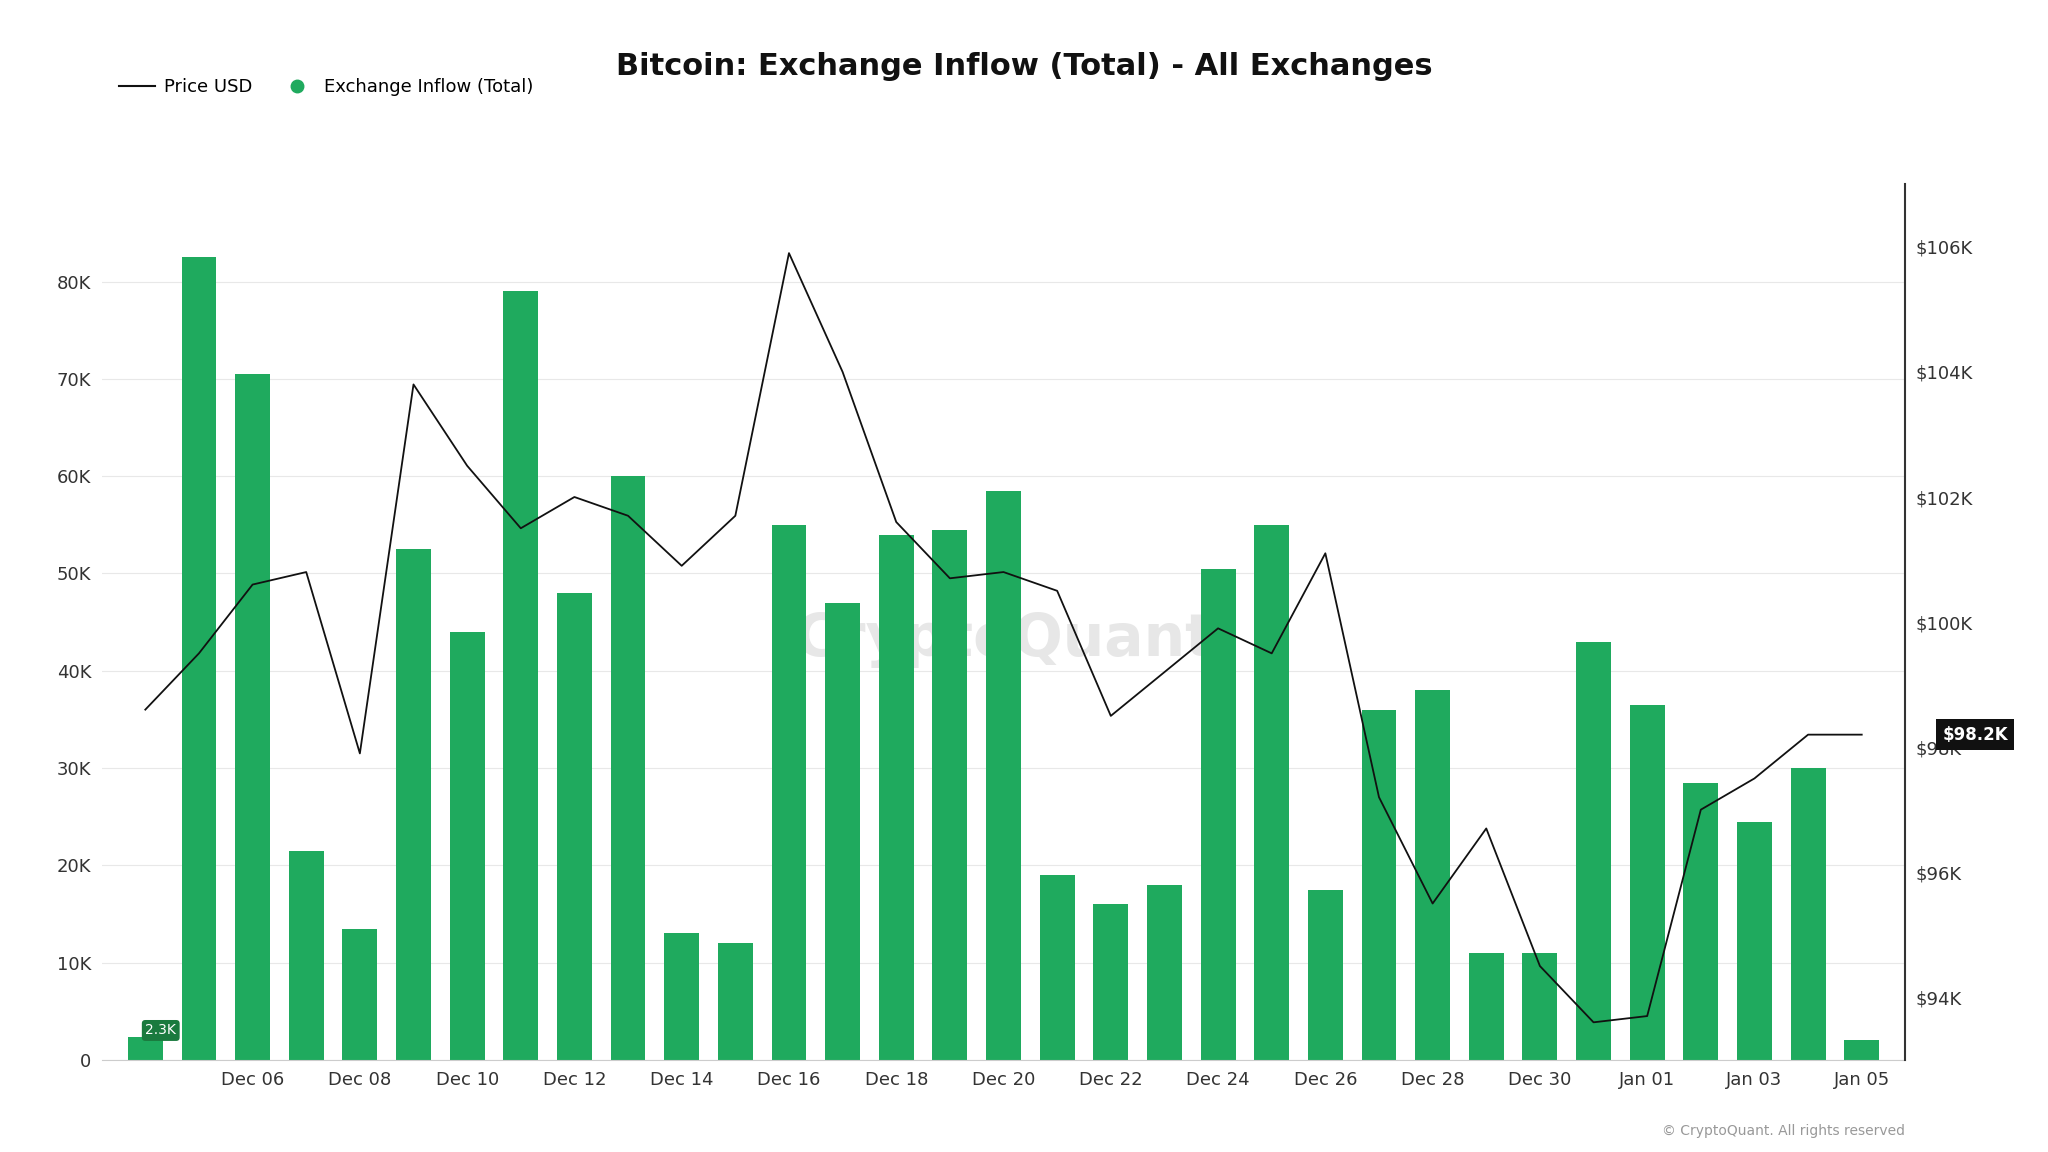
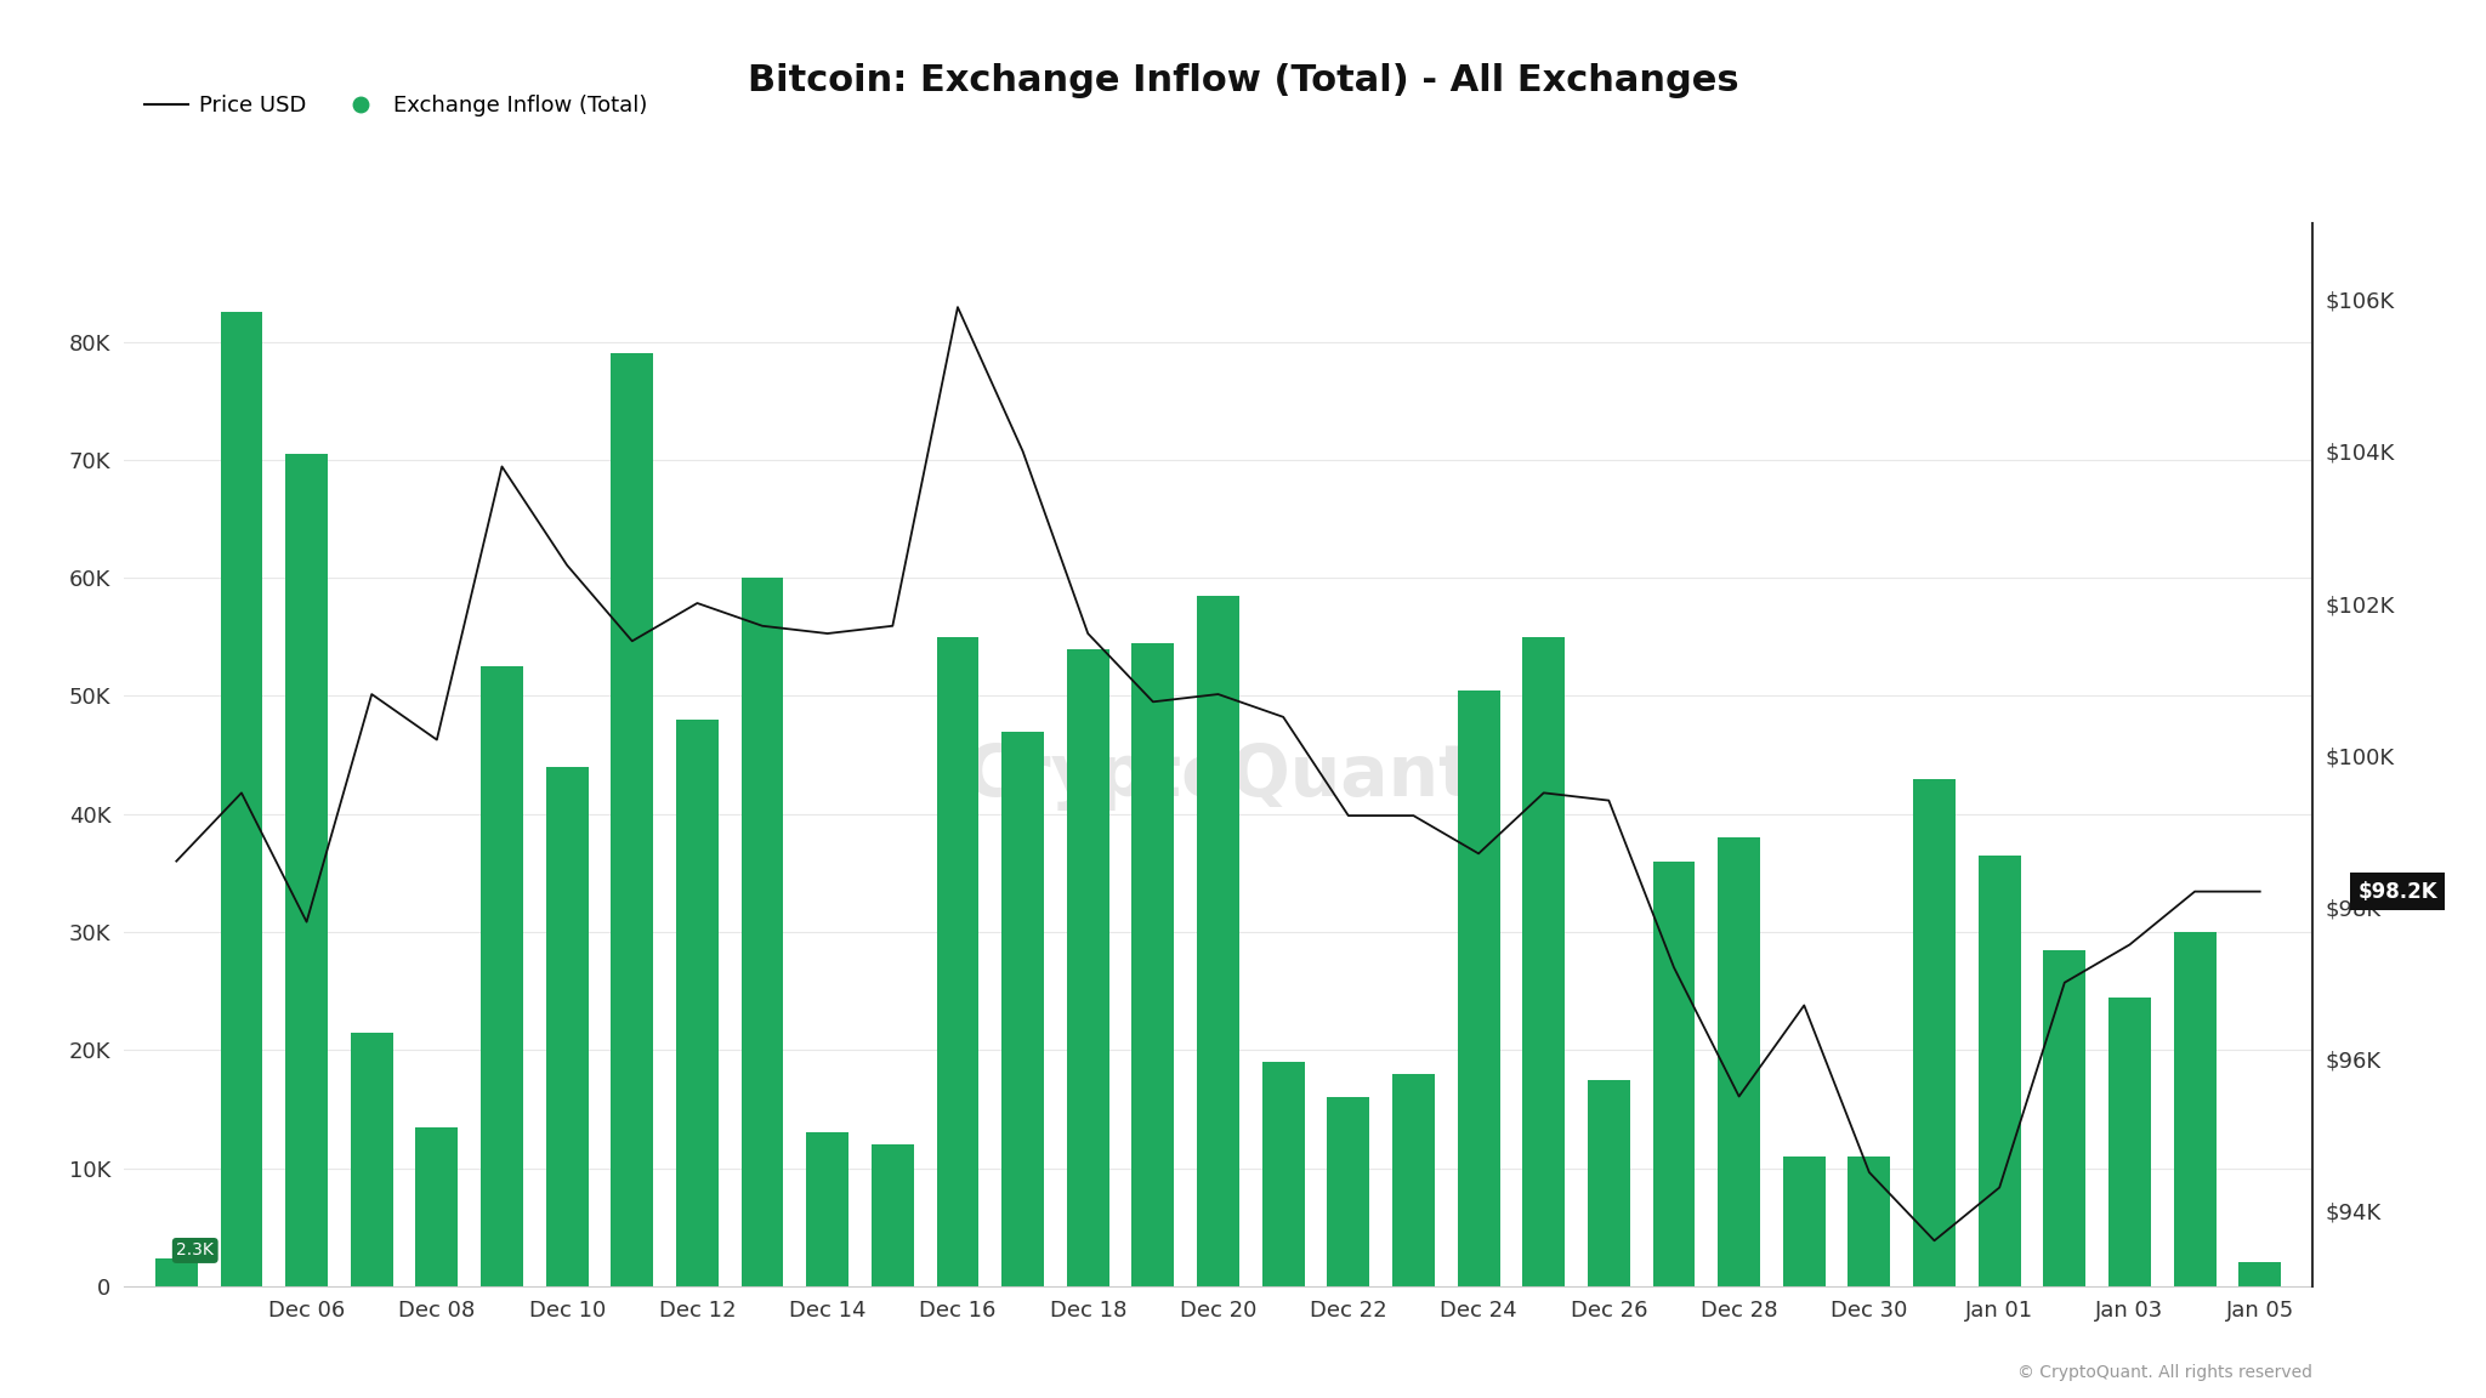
Price USD/Dec 06: $100.6K -> $97.8K
Price USD/Dec 08: $97.9K -> $100.2K
Price USD/Dec 14: $100.9K -> $101.6K
Price USD/Dec 22: $98.5K -> $99.2K
Price USD/Dec 24: $99.9K -> $98.7K
Price USD/Dec 26: $101.1K -> $99.4K
Price USD/Jan 01: $93.7K -> $94.3K
